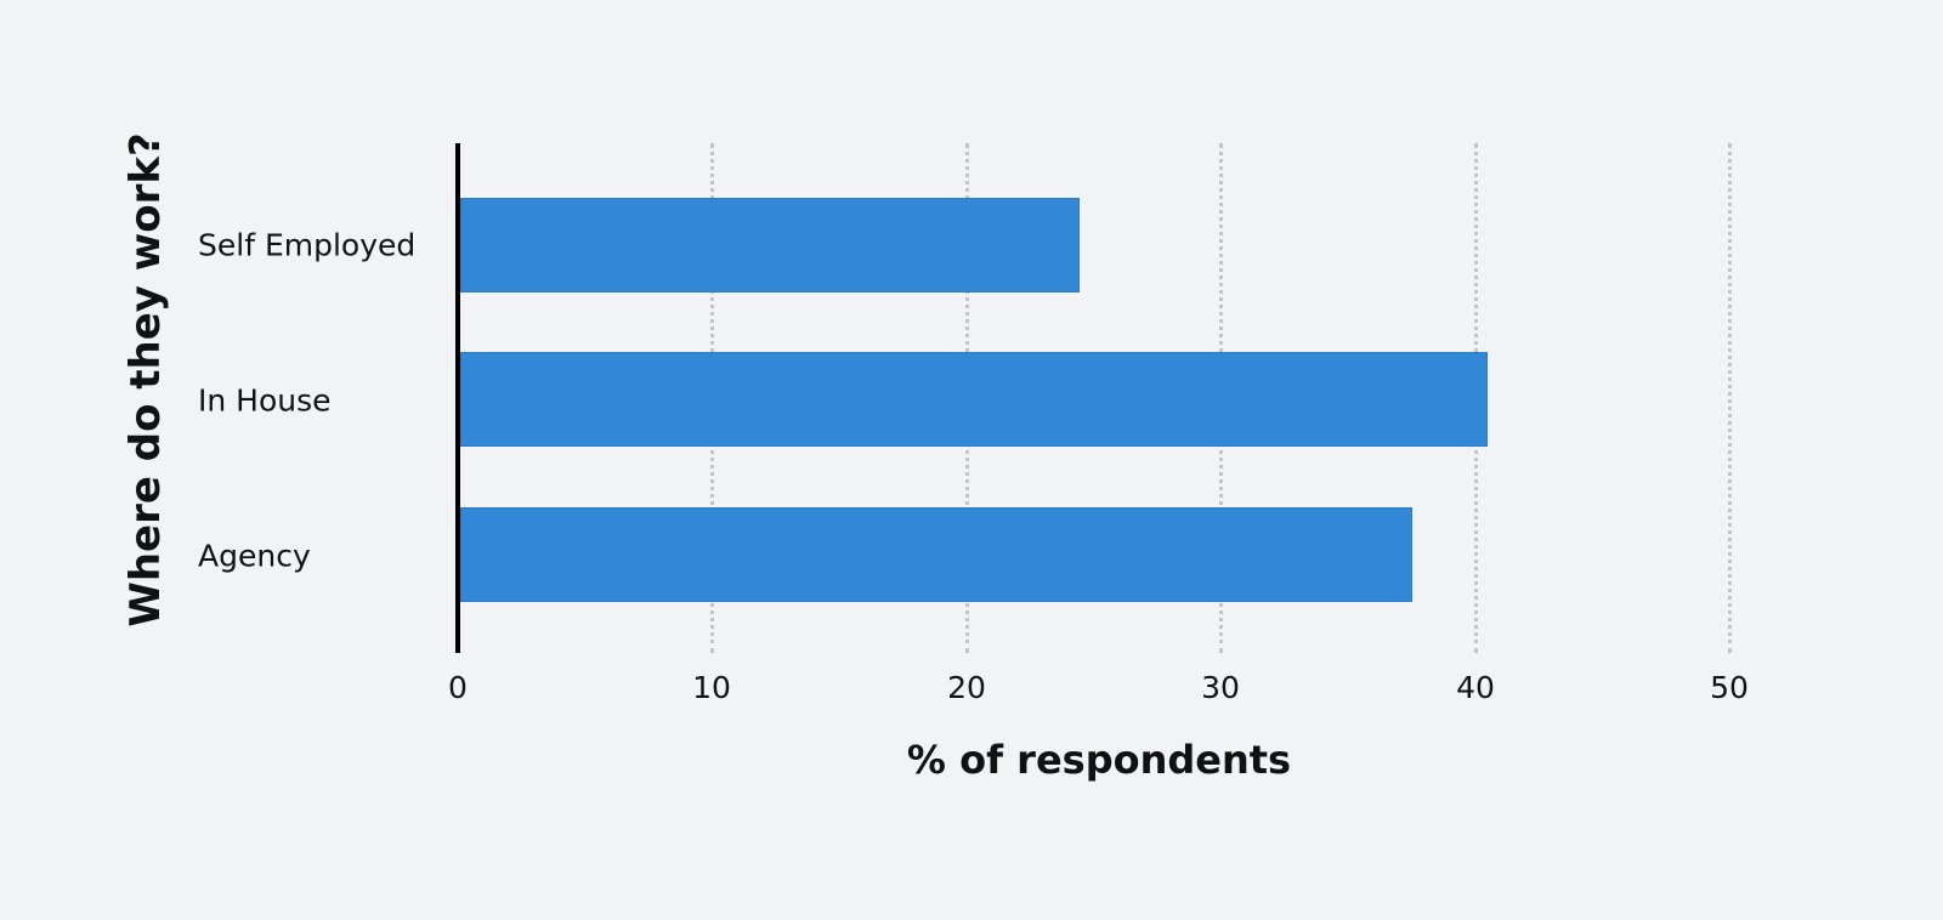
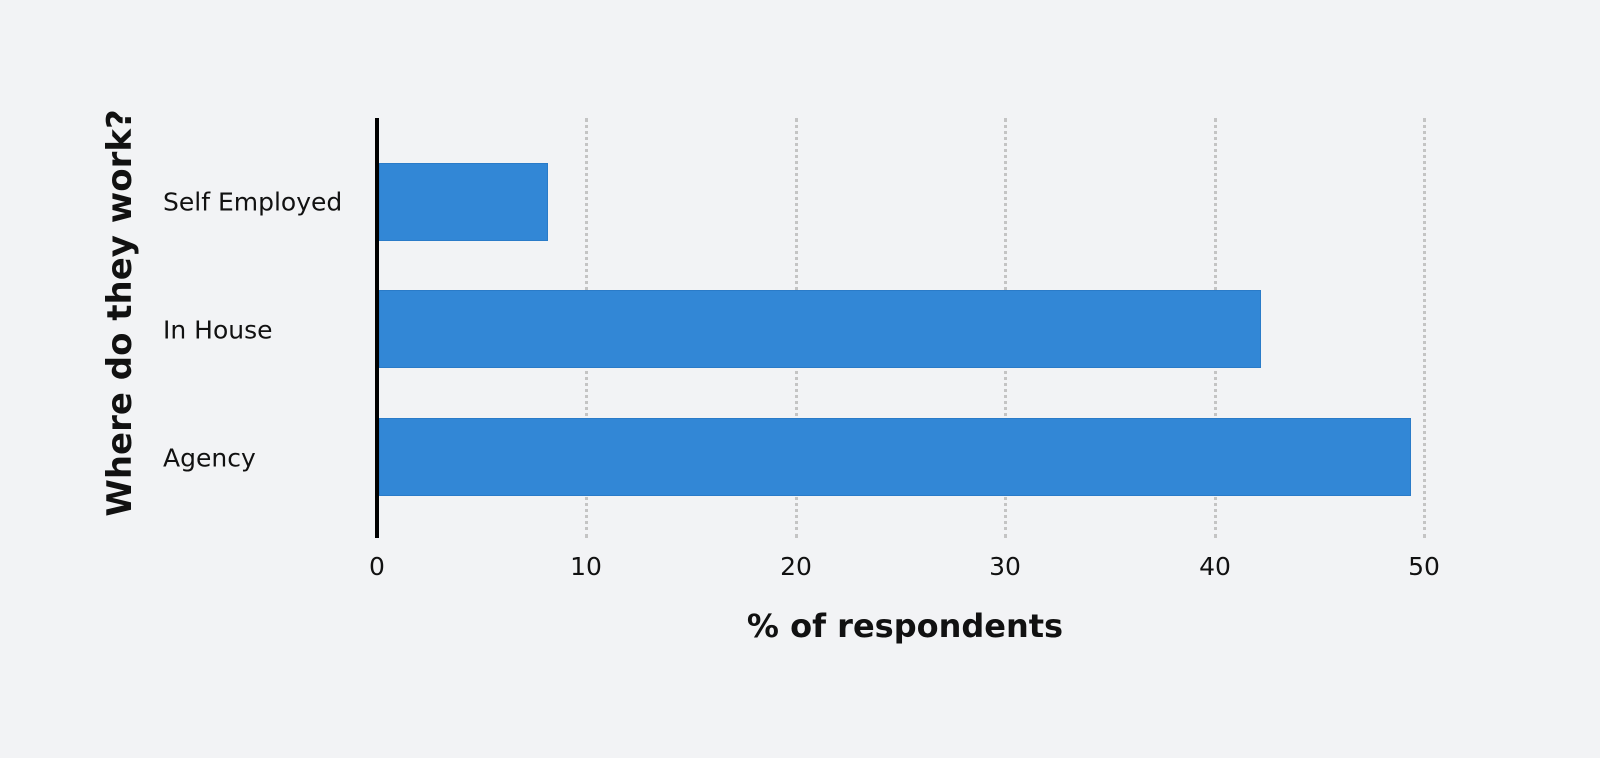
Self Employed: 24.4 -> 8.1
In House: 40.5 -> 42.2
Agency: 37.5 -> 49.4
